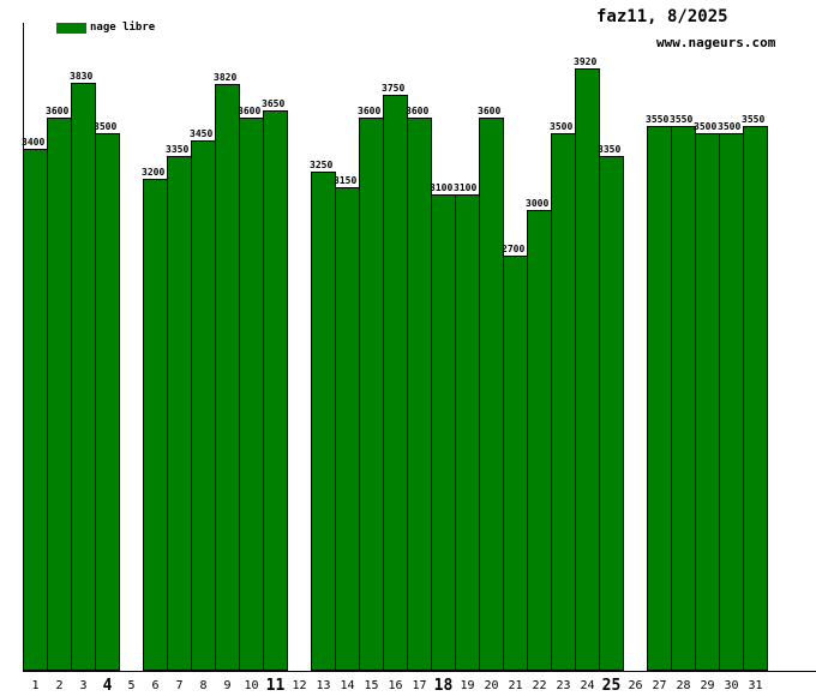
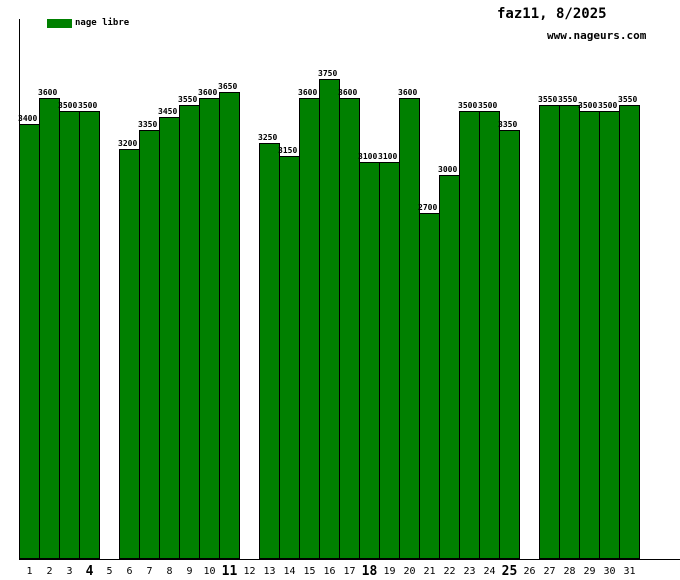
3: 3830 -> 3500
9: 3820 -> 3550
24: 3920 -> 3500
